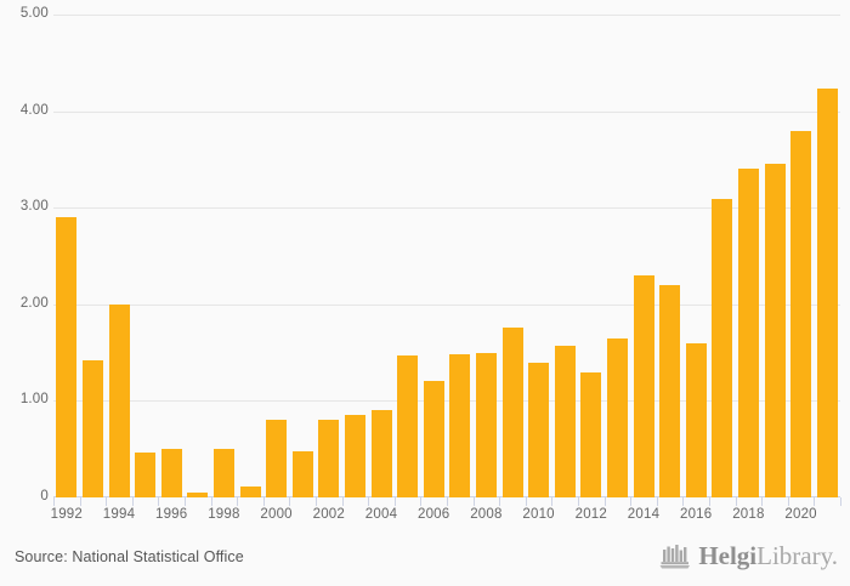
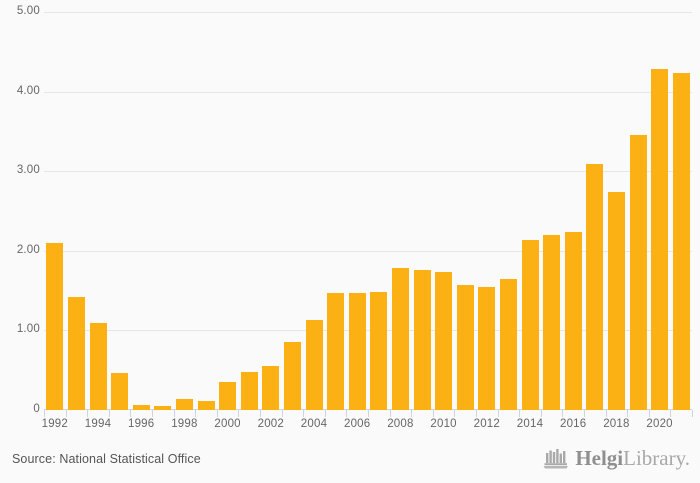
1992: 2.9 -> 2.1
1994: 2.0 -> 1.1
1996: 0.5 -> 0.1
1998: 0.5 -> 0.1
2000: 0.8 -> 0.3
2002: 0.8 -> 0.6
2004: 0.9 -> 1.1
2006: 1.2 -> 1.5
2008: 1.5 -> 1.8
2010: 1.4 -> 1.7
2012: 1.3 -> 1.5
2014: 2.3 -> 2.1
2016: 1.6 -> 2.2
2018: 3.4 -> 2.7
2020: 3.8 -> 4.3
